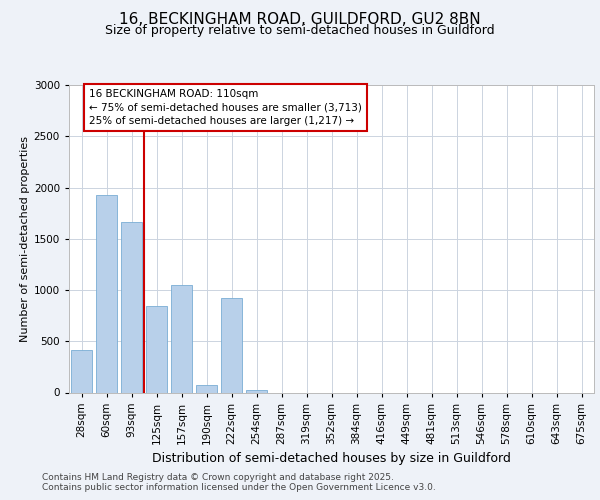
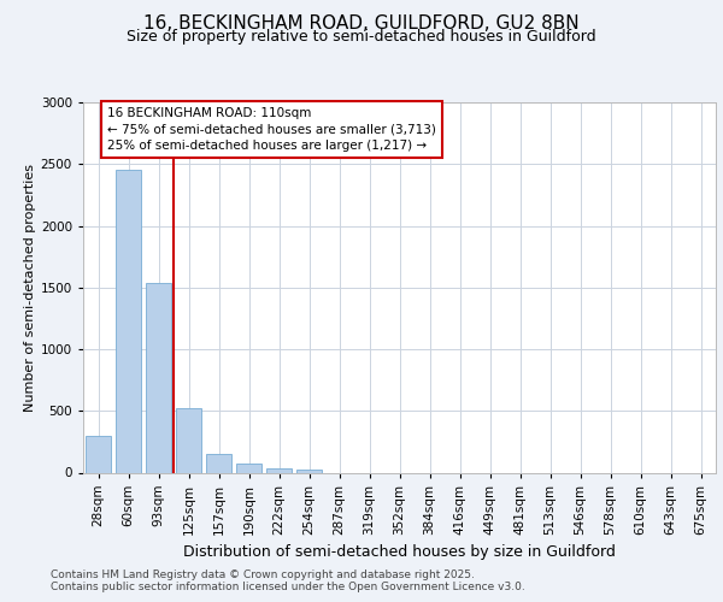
28sqm: 410 -> 300
60sqm: 1930 -> 2450
93sqm: 1660 -> 1540
125sqm: 840 -> 520
157sqm: 1050 -> 150
222sqm: 920 -> 40
